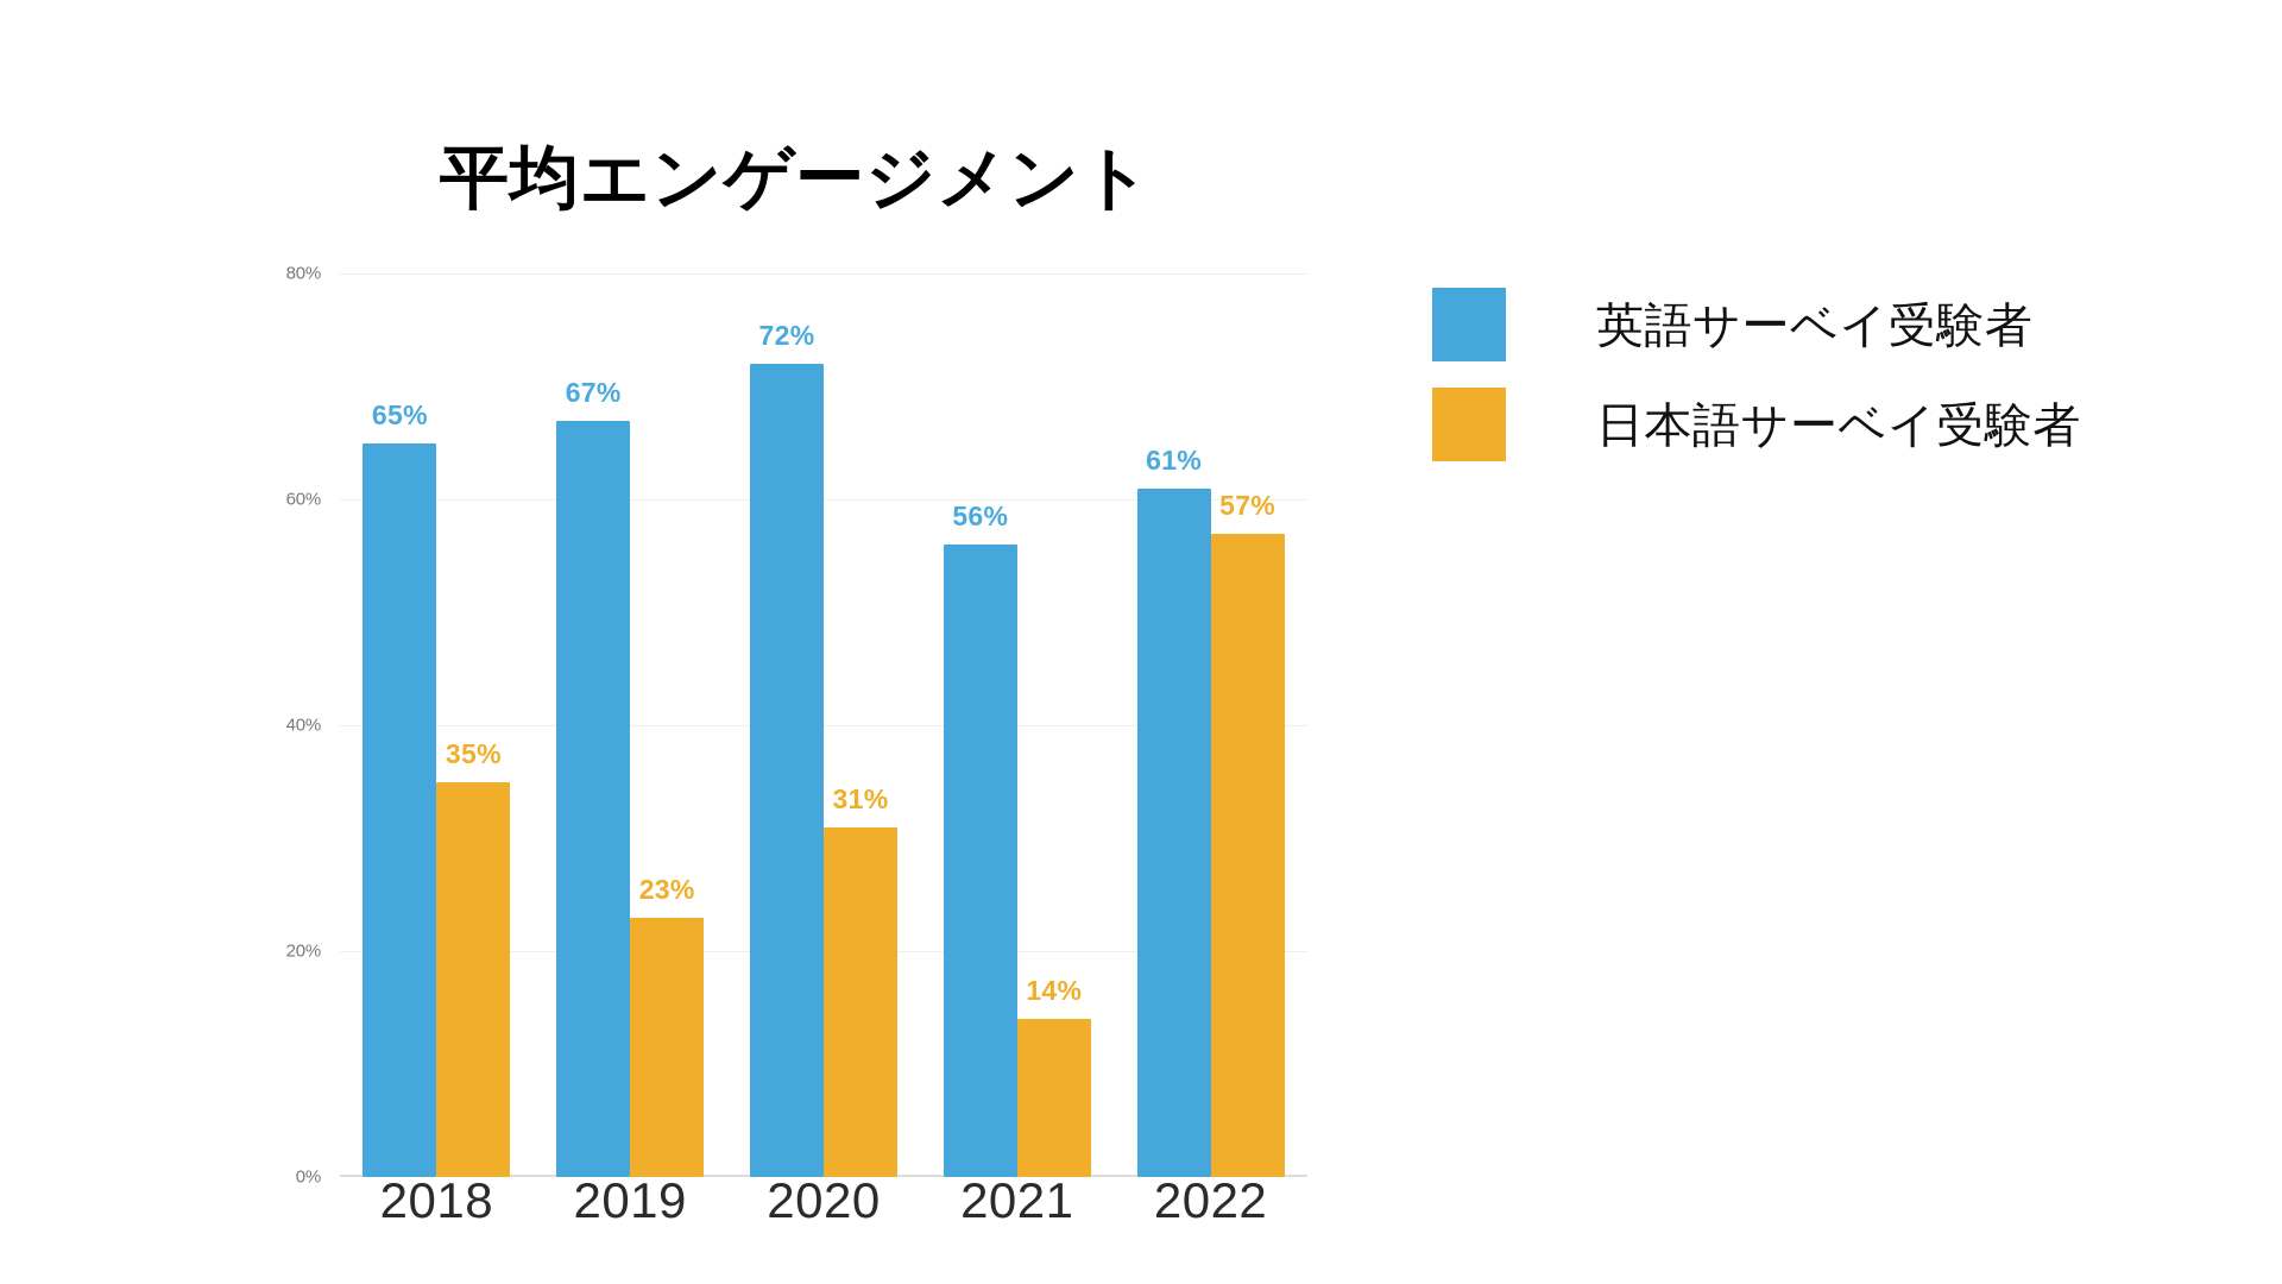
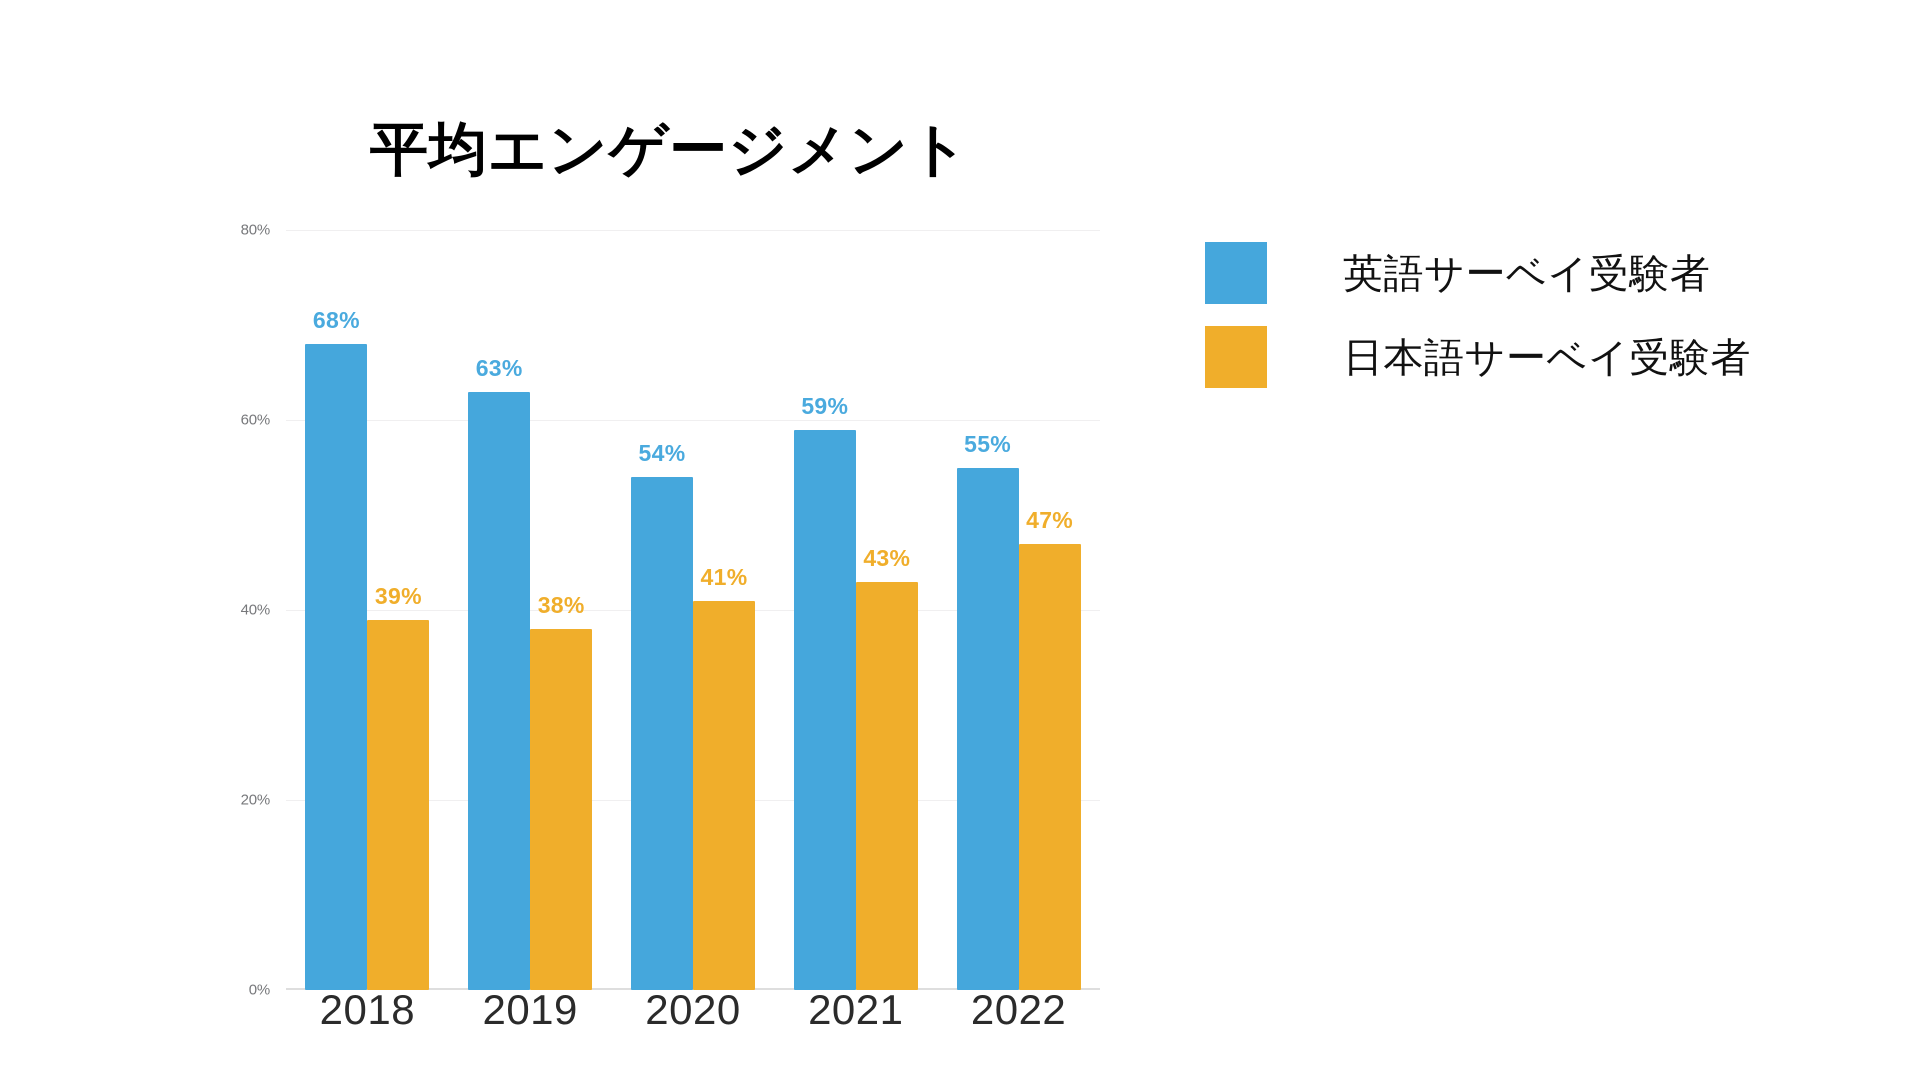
英語サーベイ受験者/2018: 65% -> 68%
日本語サーベイ受験者/2018: 35% -> 39%
英語サーベイ受験者/2019: 67% -> 63%
日本語サーベイ受験者/2019: 23% -> 38%
英語サーベイ受験者/2020: 72% -> 54%
日本語サーベイ受験者/2020: 31% -> 41%
英語サーベイ受験者/2021: 56% -> 59%
日本語サーベイ受験者/2021: 14% -> 43%
英語サーベイ受験者/2022: 61% -> 55%
日本語サーベイ受験者/2022: 57% -> 47%
